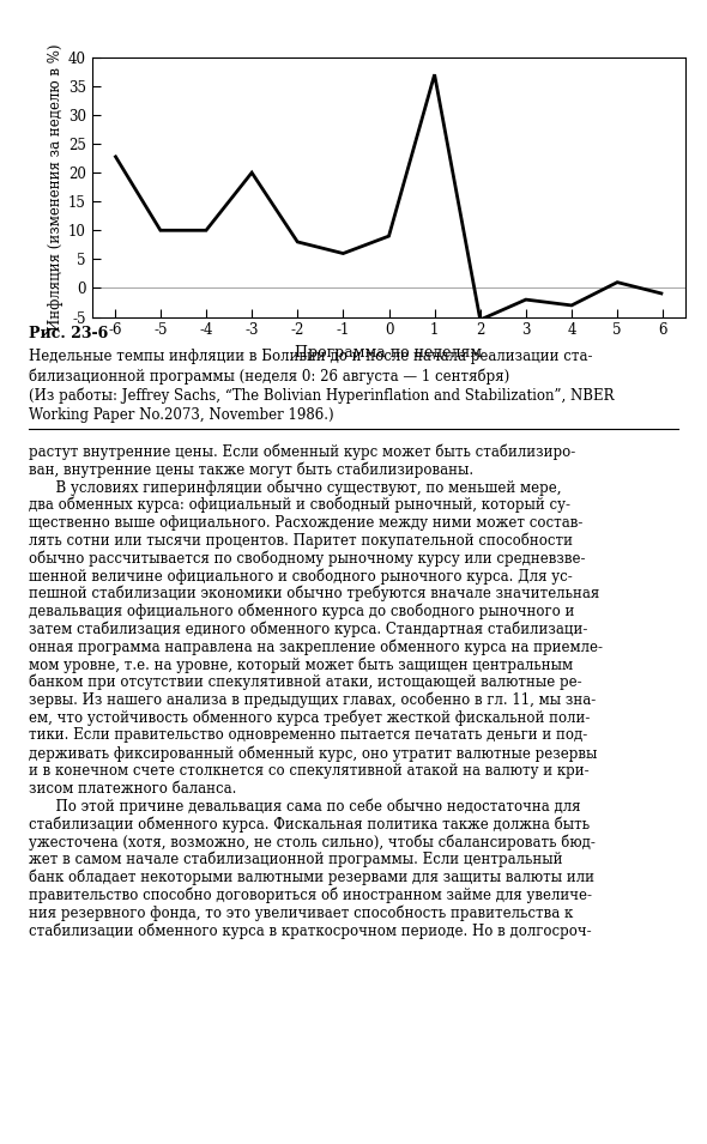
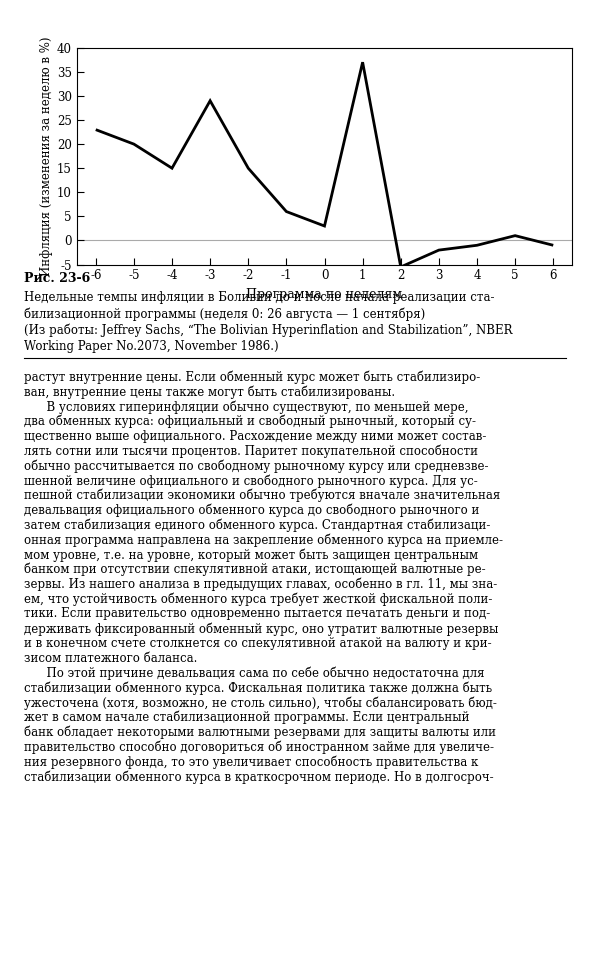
-5: 10.0 -> 20.0
-4: 10.0 -> 15.0
-3: 20.0 -> 29.0
-2: 8.0 -> 15.0
0: 9.0 -> 3.0
4: -3.0 -> -1.0
